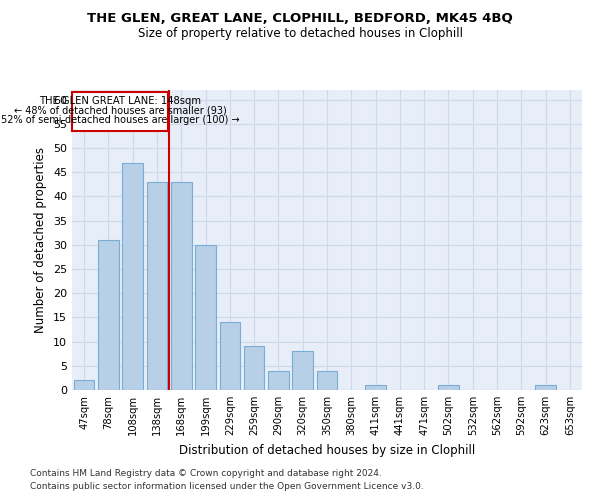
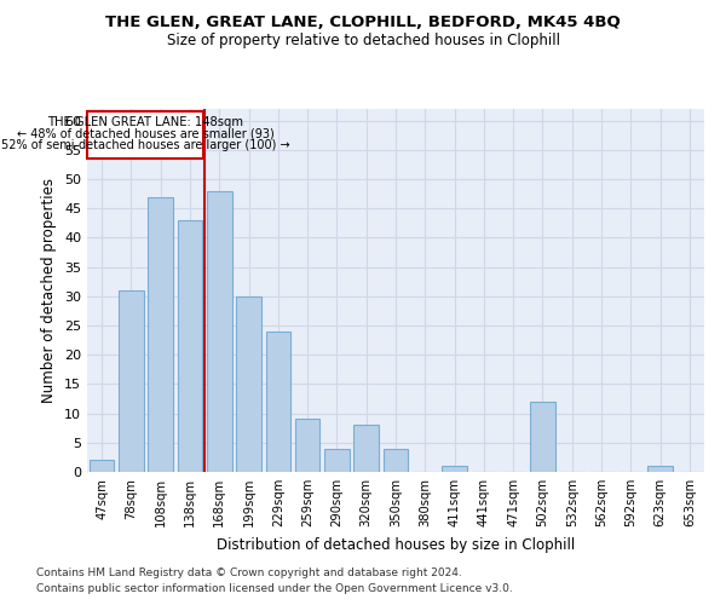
168sqm: 43 -> 48
229sqm: 14 -> 24
502sqm: 1 -> 12
